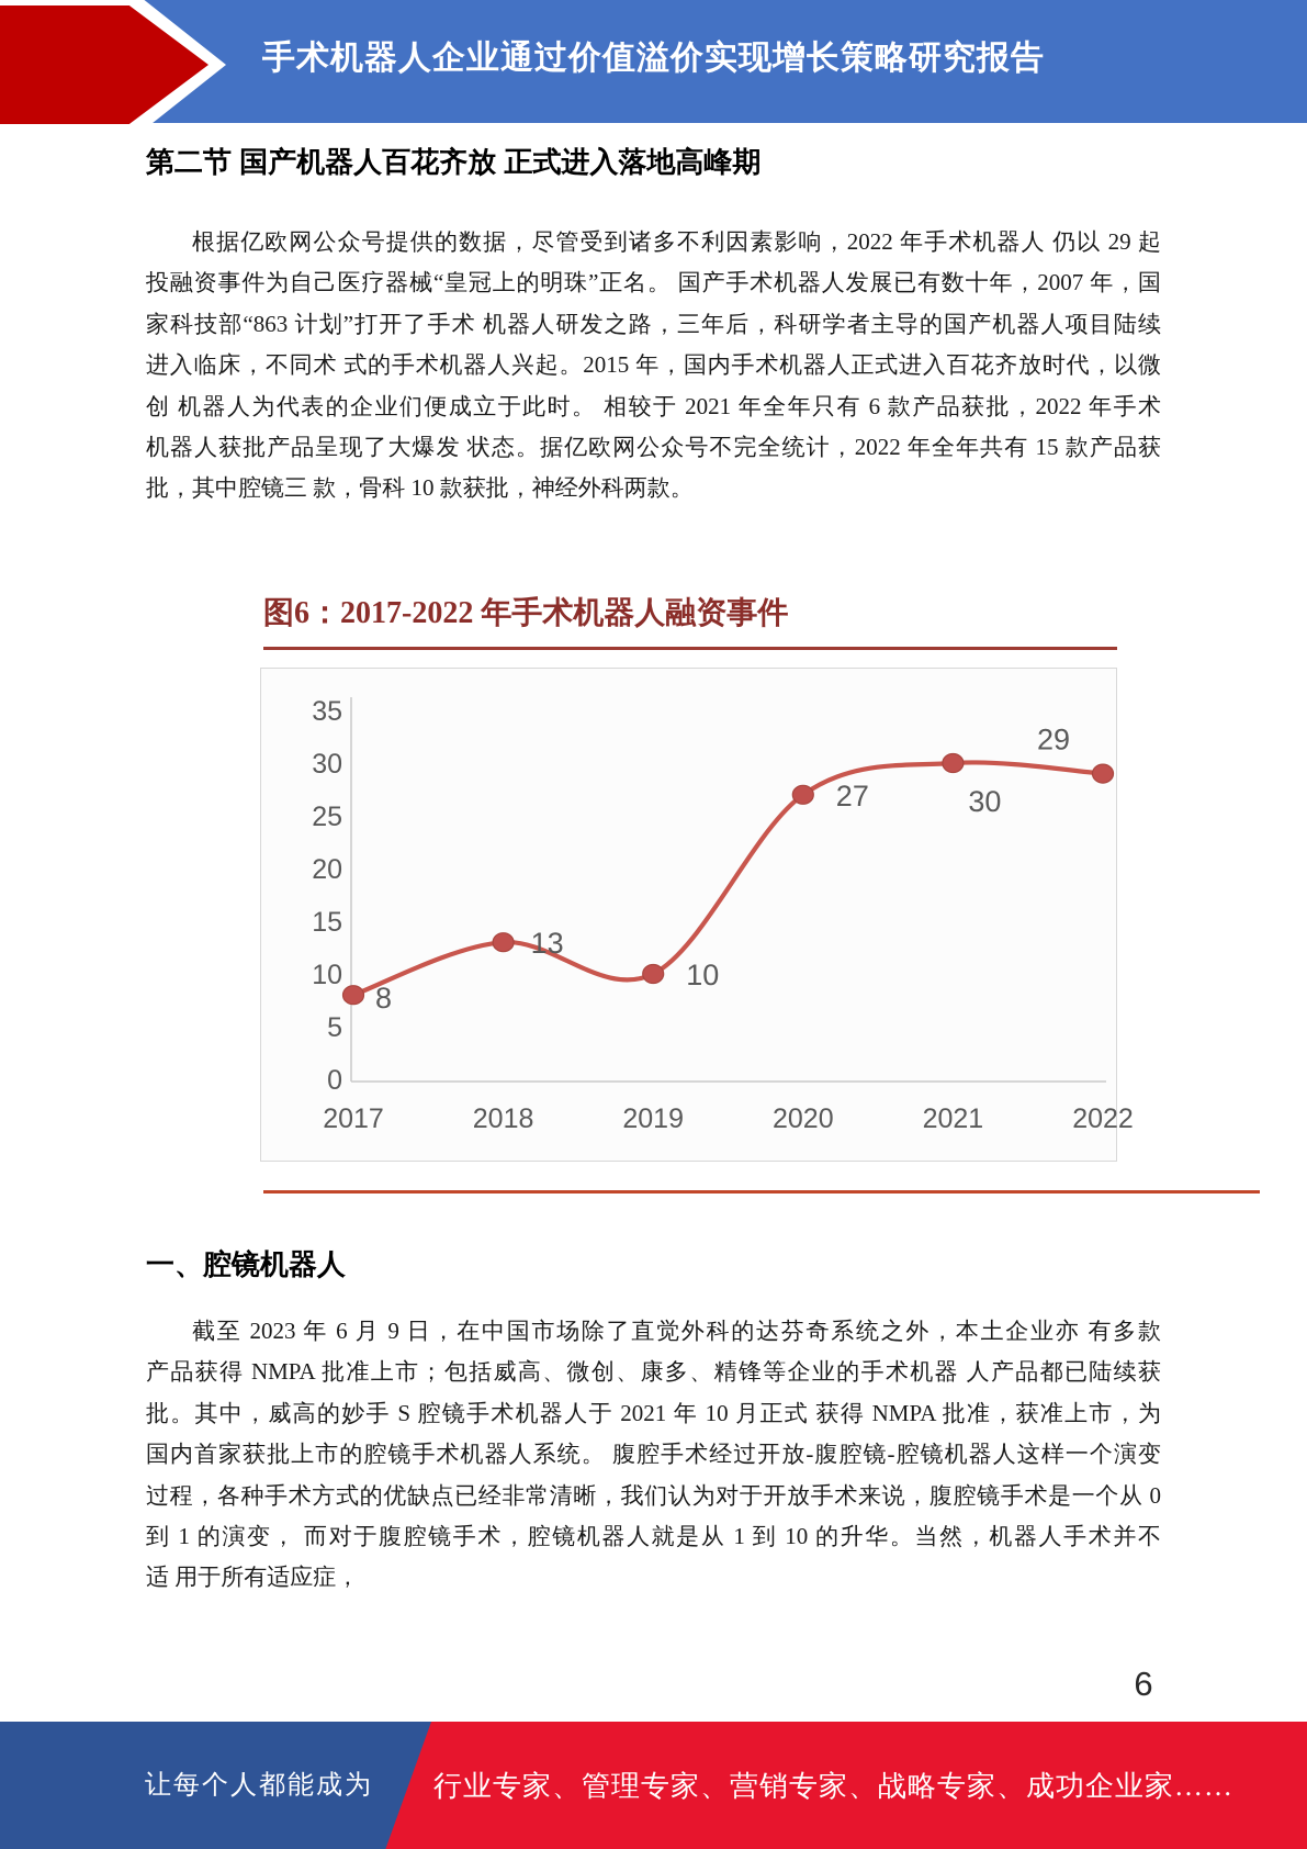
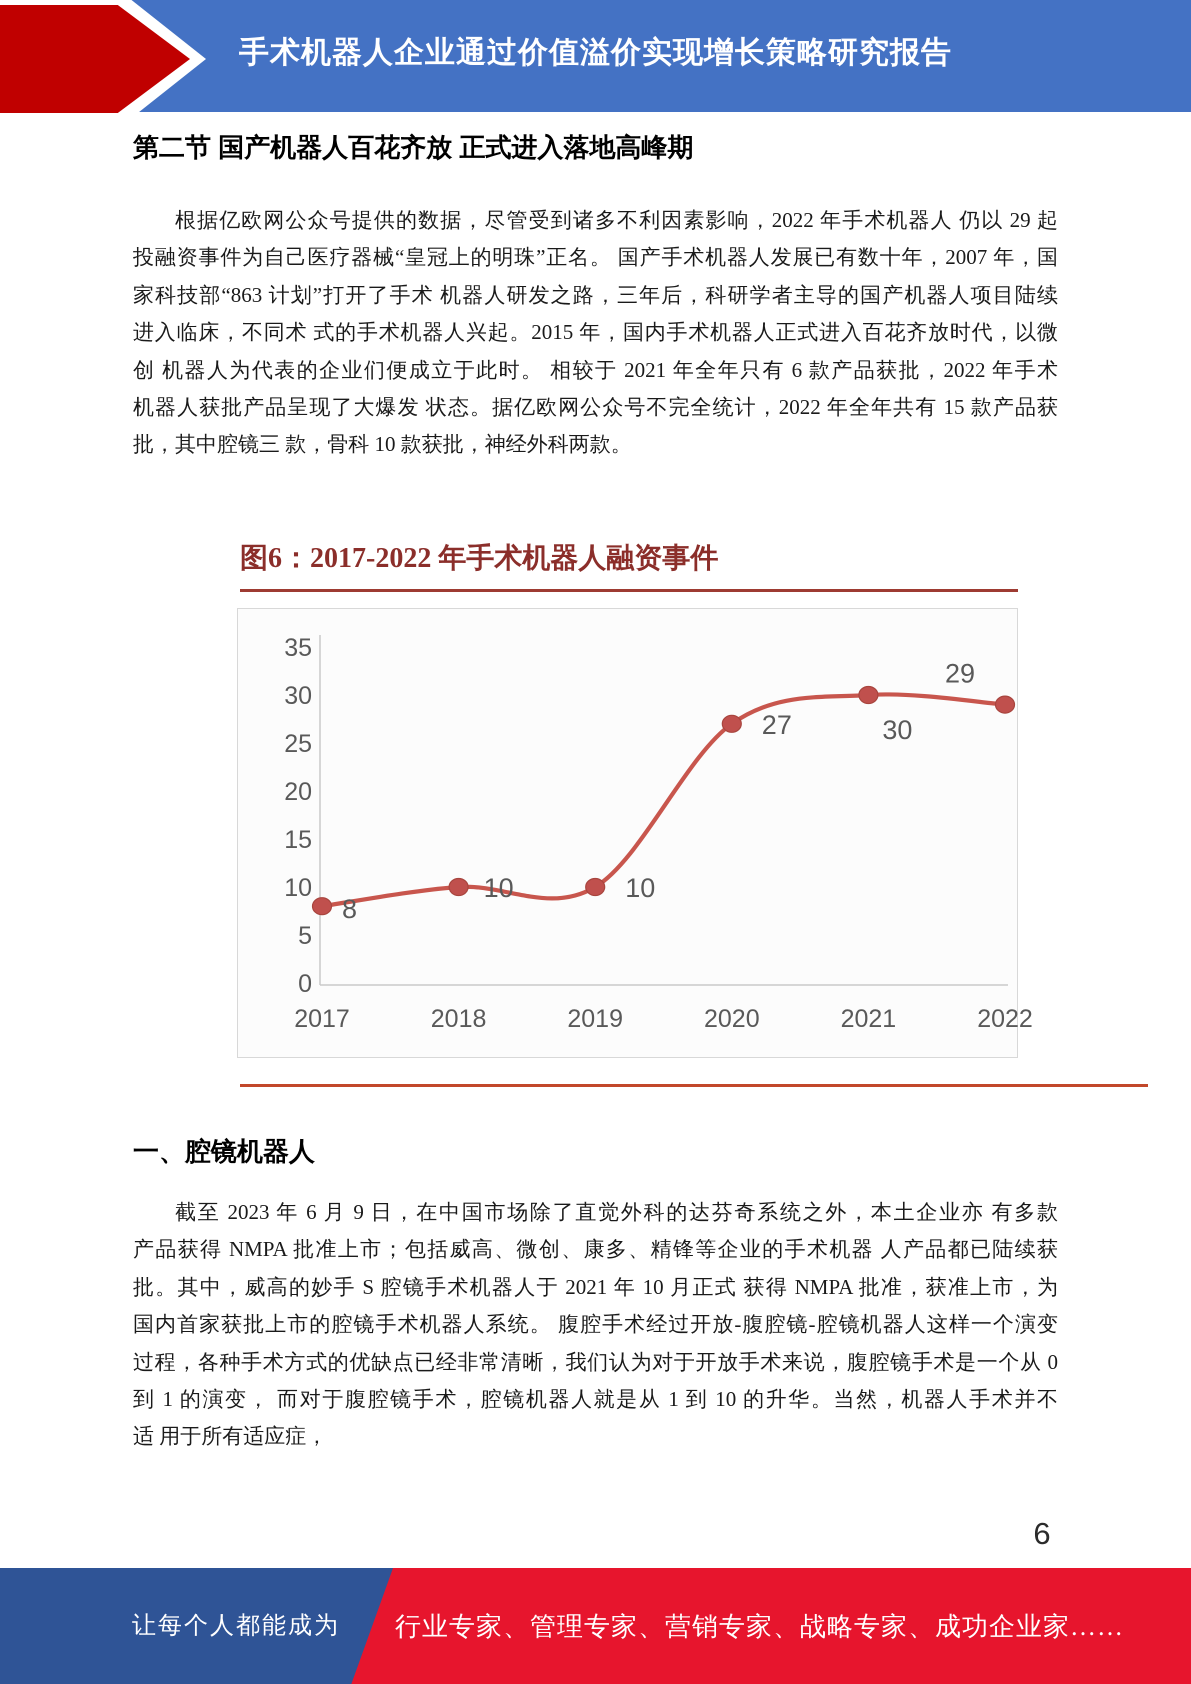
2018: 13 -> 10
